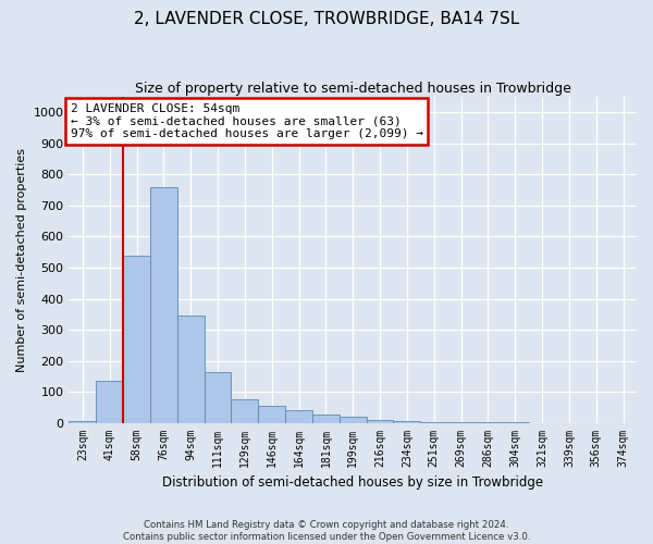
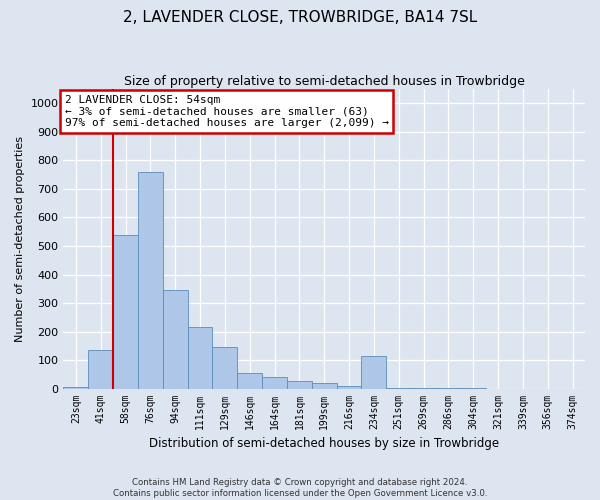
111sqm: 165 -> 215
129sqm: 75 -> 145
234sqm: 4 -> 115
